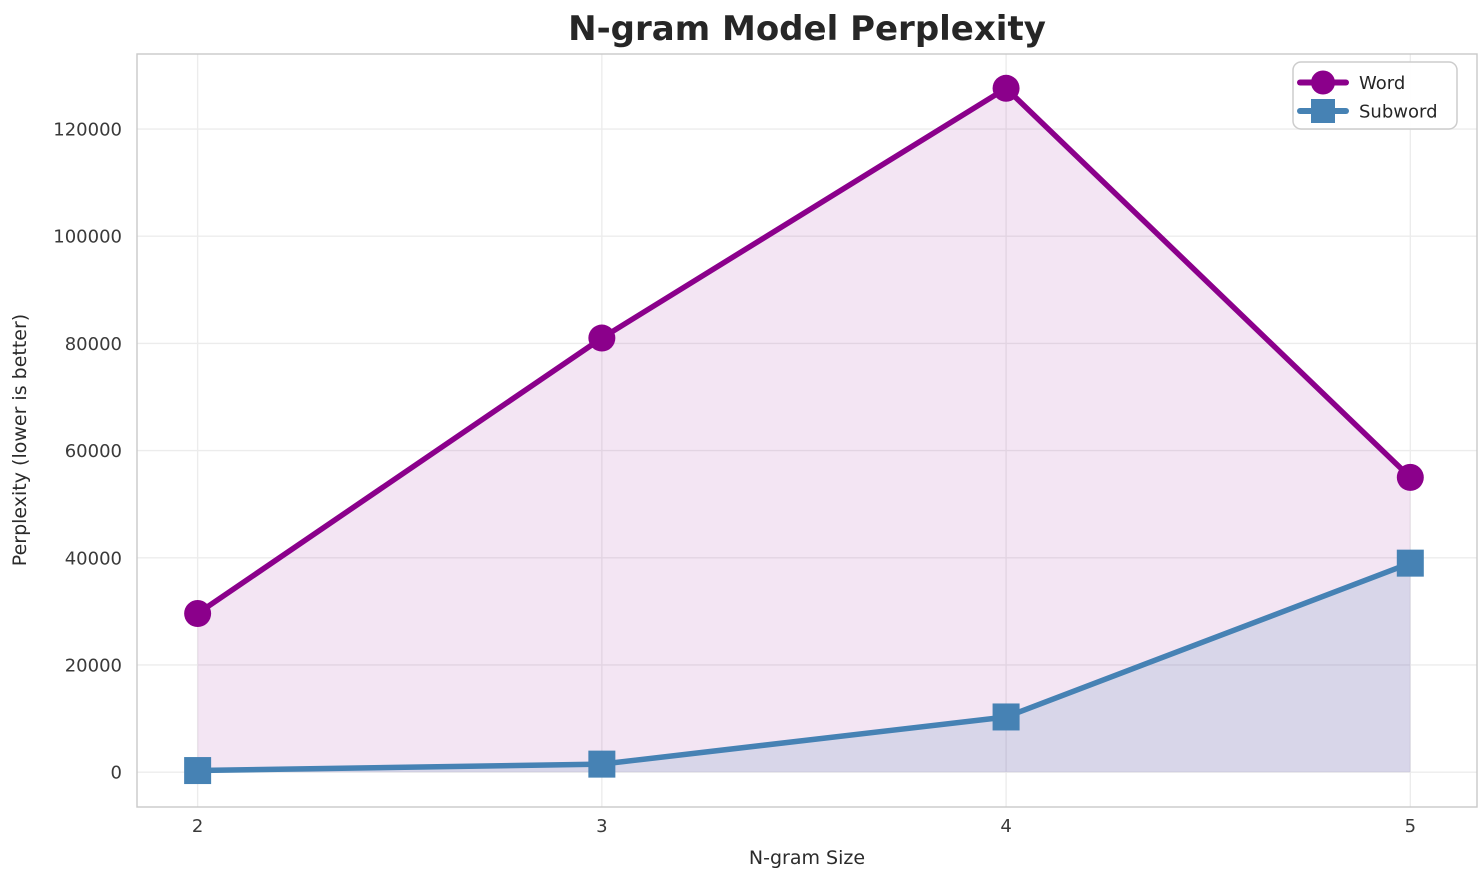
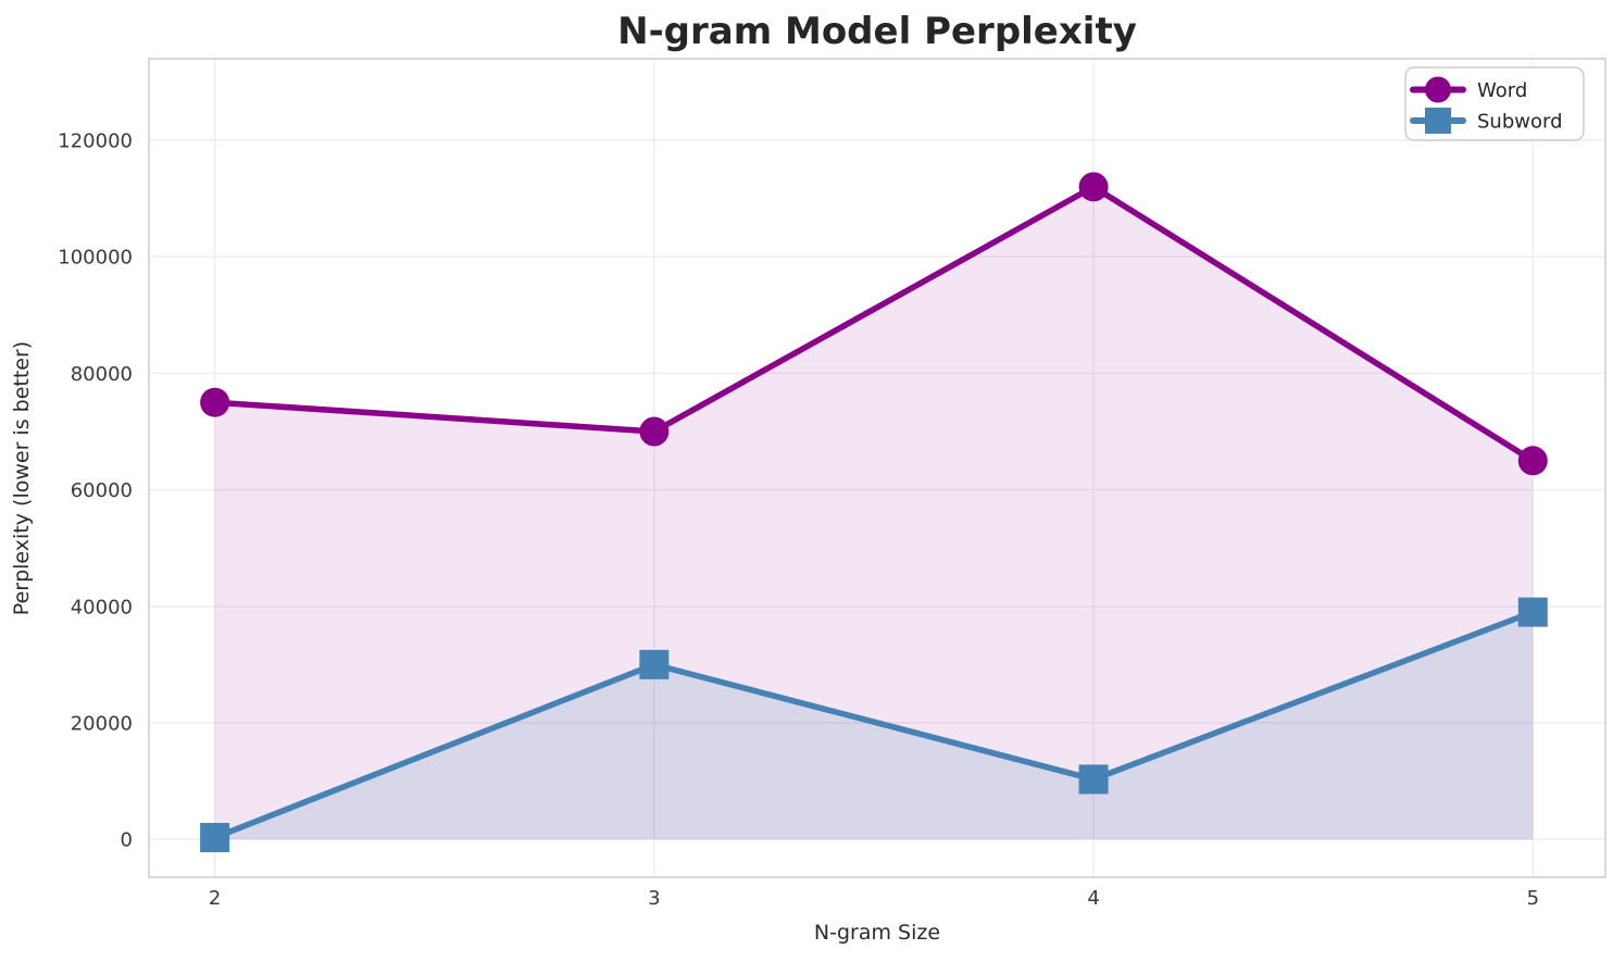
Word/2: 30000 -> 75000
Word/3: 81000 -> 70000
Subword/3: 2000 -> 30000
Word/4: 128000 -> 112000
Word/5: 55000 -> 65000
